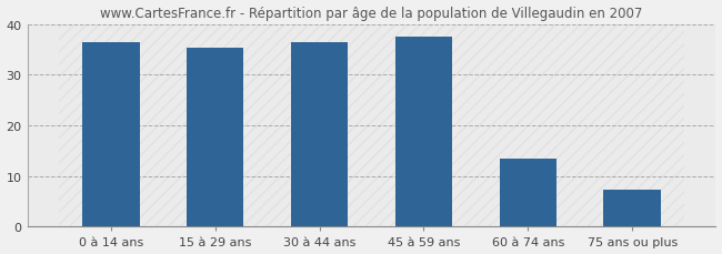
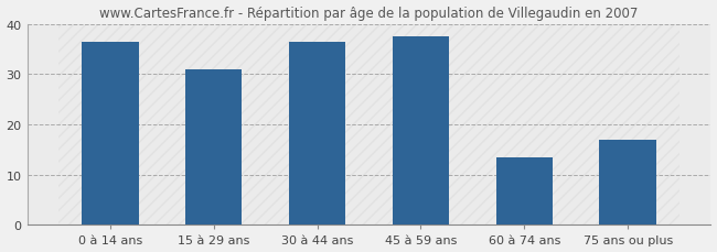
15 à 29 ans: 35.3 -> 31.0
75 ans ou plus: 7.2 -> 17.0
